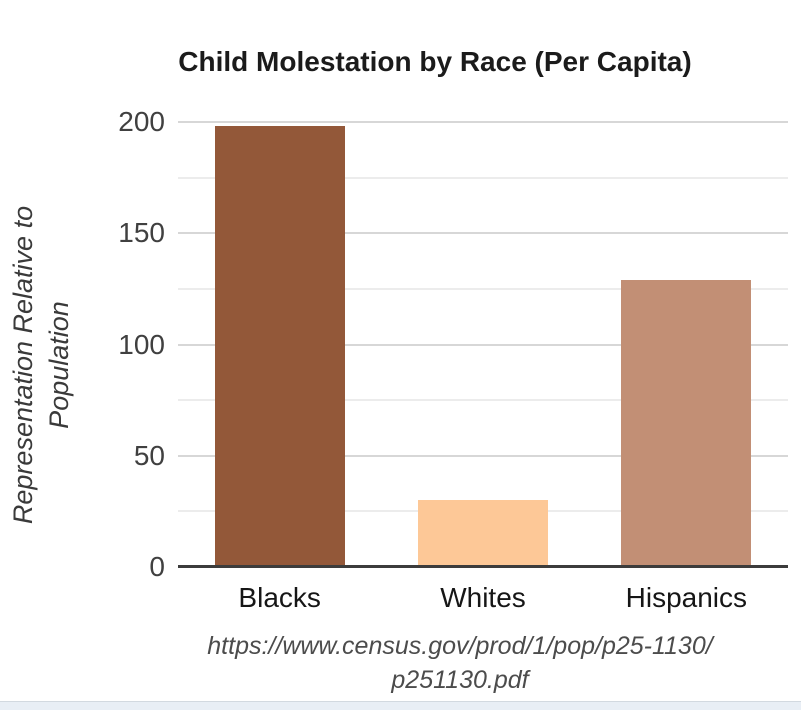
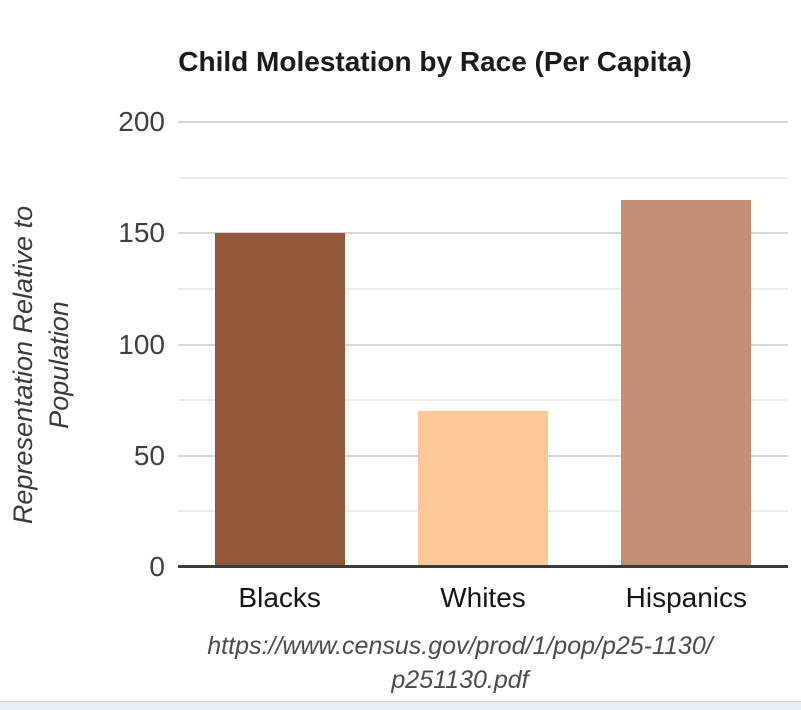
Blacks: 198 -> 150
Whites: 30 -> 70
Hispanics: 129 -> 165
